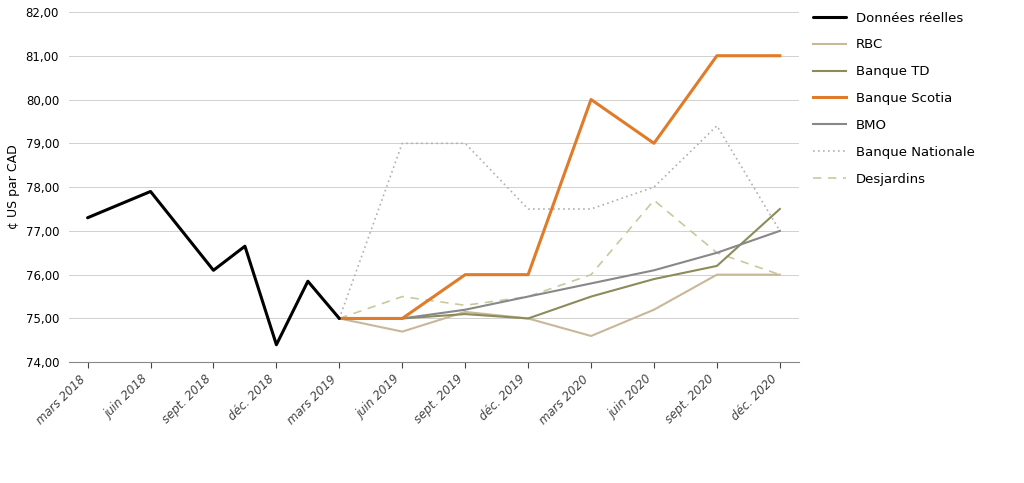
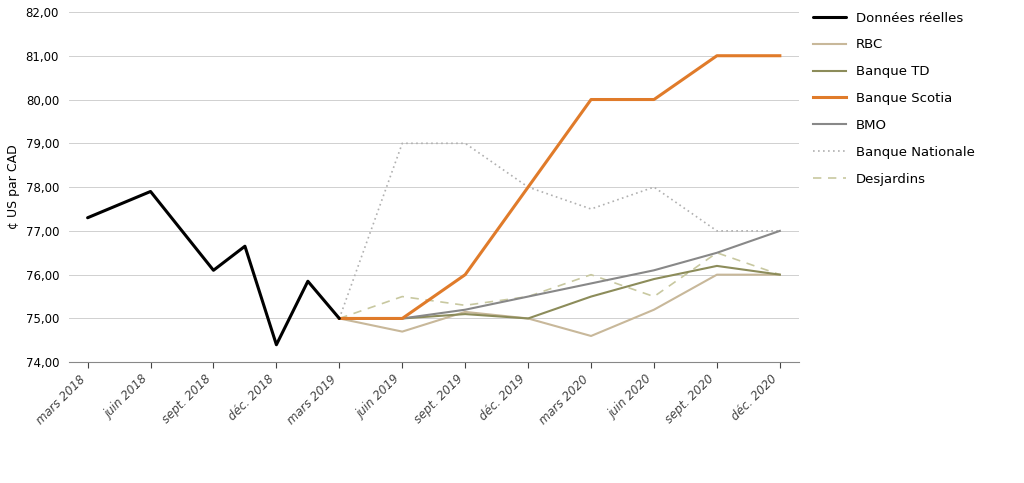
Banque Scotia/déc. 2019: 76 -> 78
Banque Nationale/déc. 2019: 77,5 -> 78,0
Banque Scotia/juin 2020: 79 -> 80
Desjardins/juin 2020: 77,7 -> 75,5
Banque Nationale/sept. 2020: 79,4 -> 77,0
Banque TD/déc. 2020: 77,5 -> 76,0
